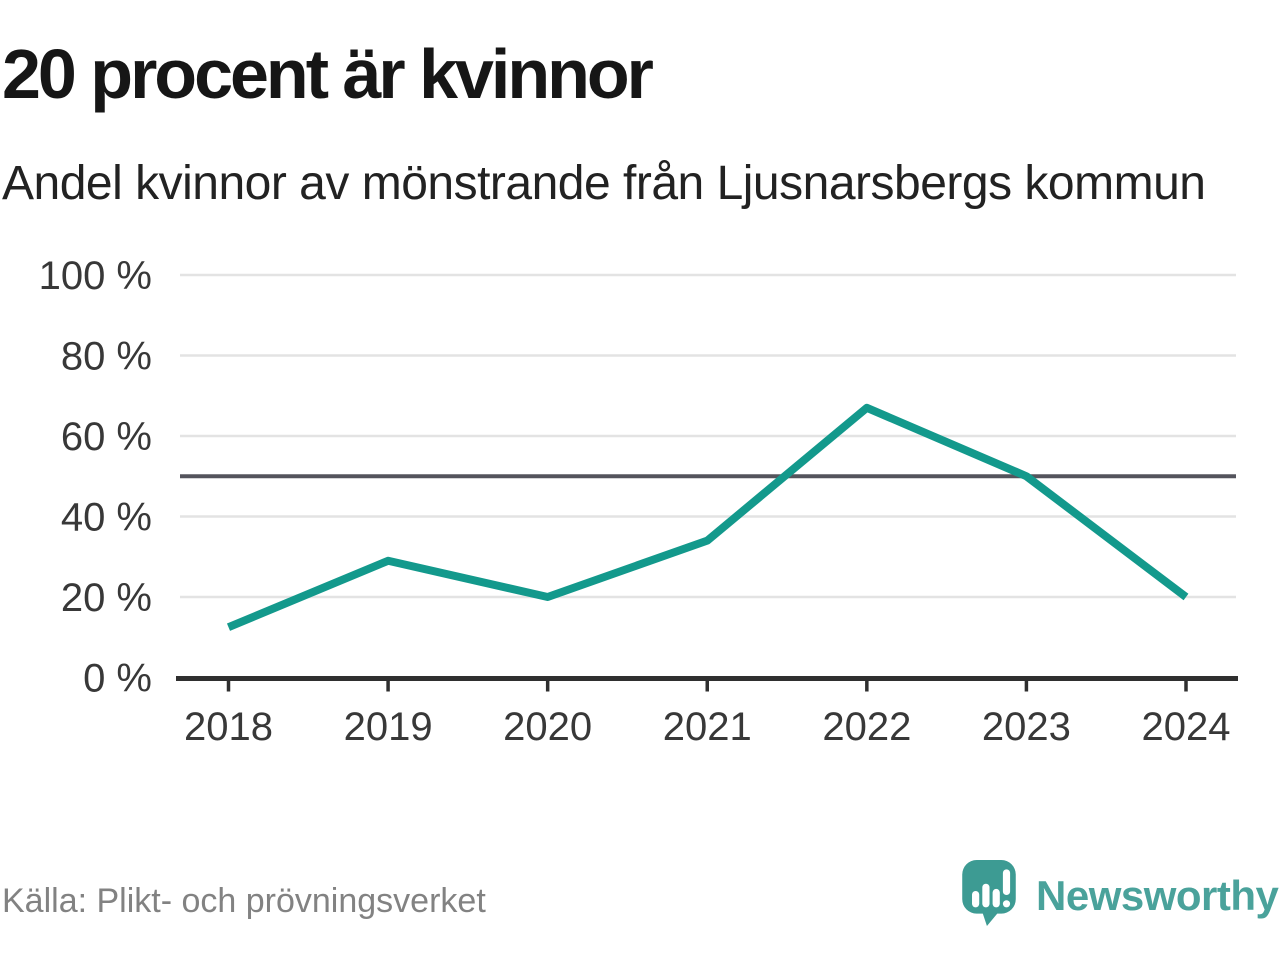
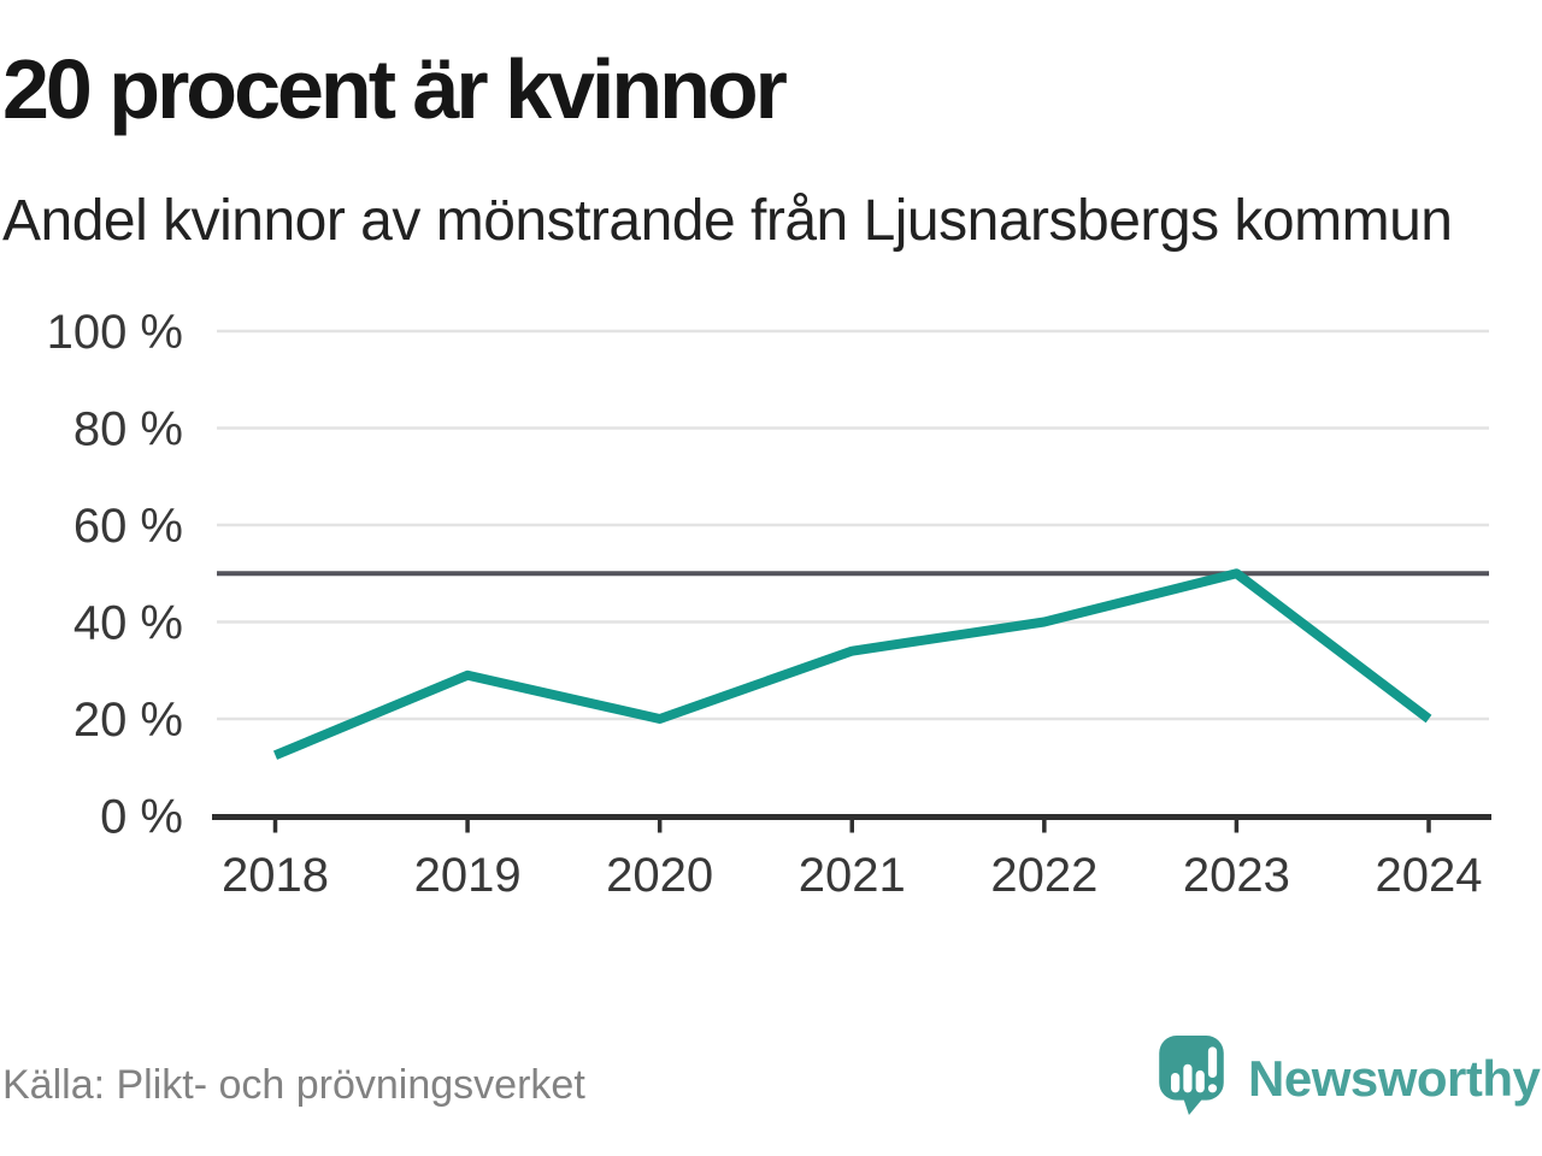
2022: 67% -> 40%
